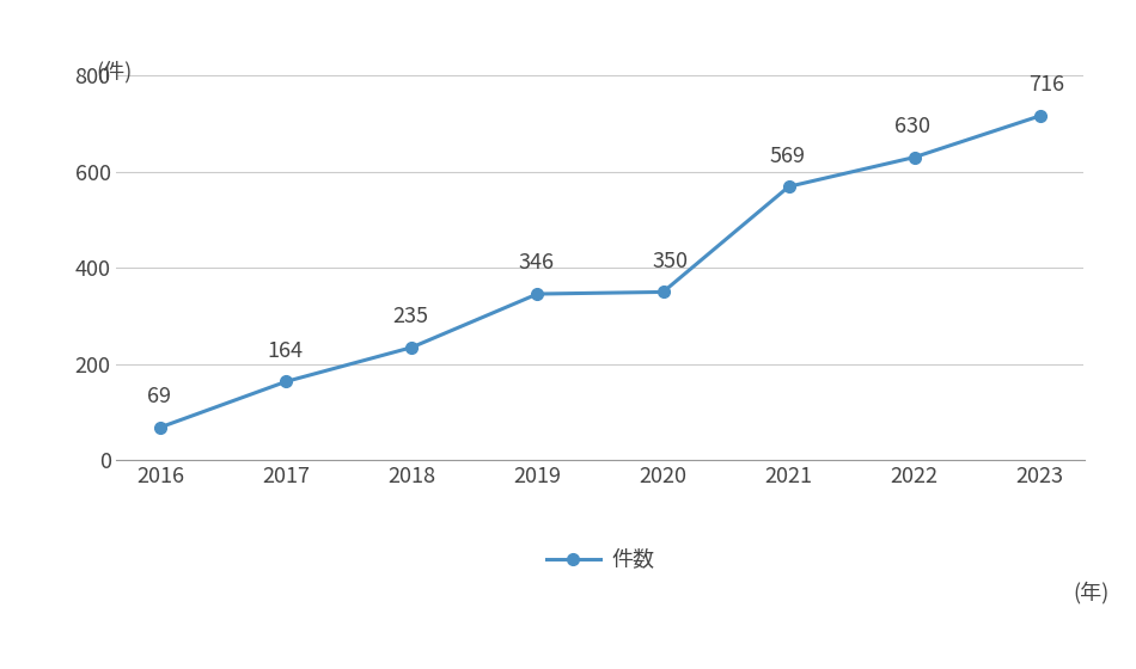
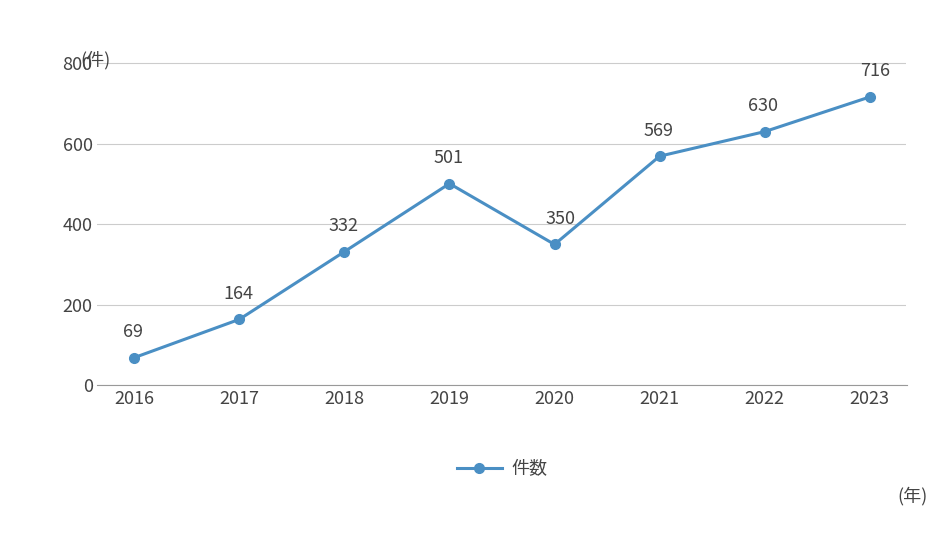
2018: 235 -> 332
2019: 346 -> 501
